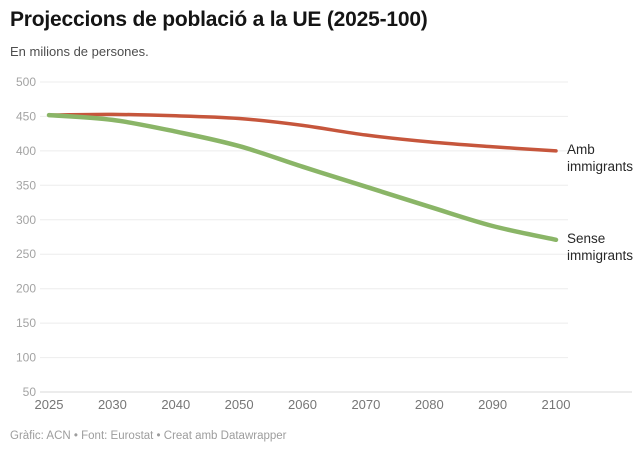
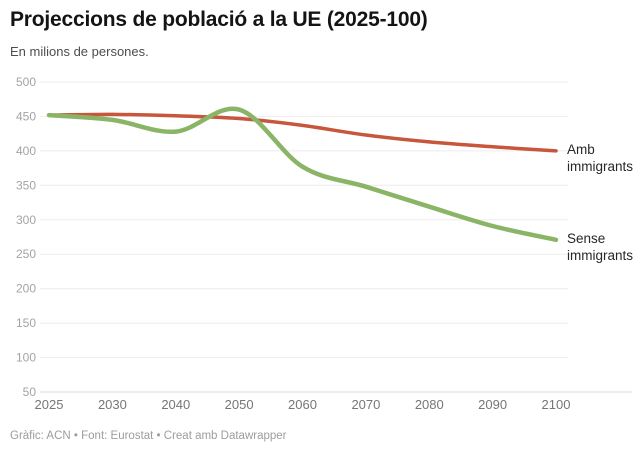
Sense immigrants/2050: 410 -> 460
